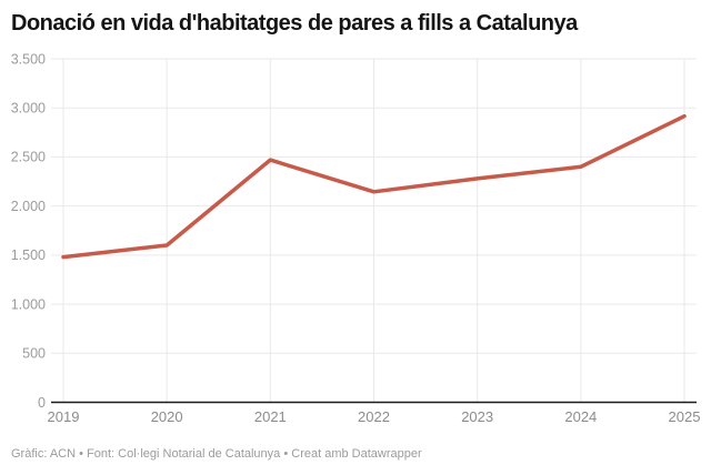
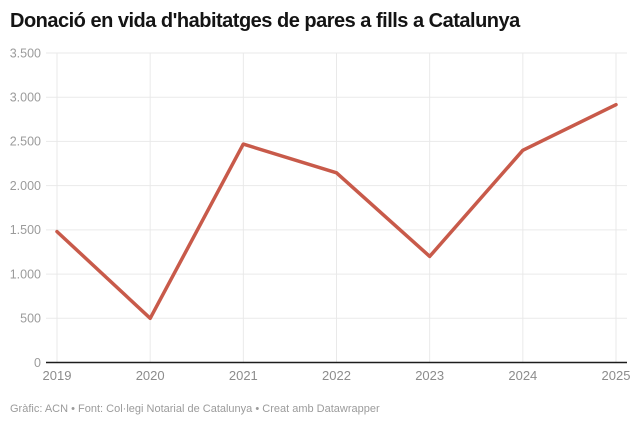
2020: 1600 -> 500
2023: 2300 -> 1200
